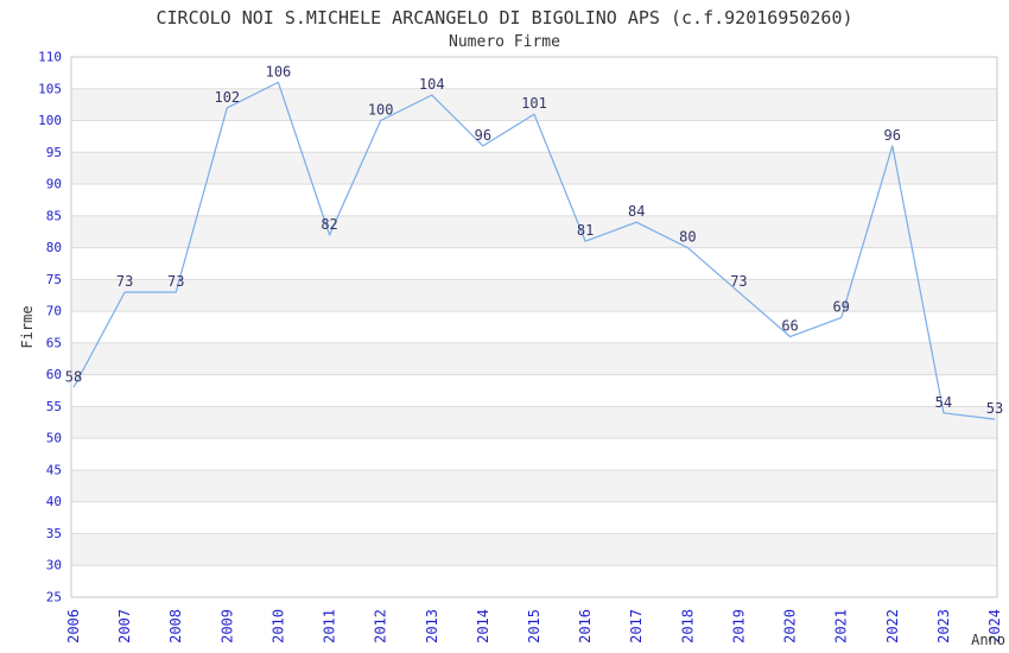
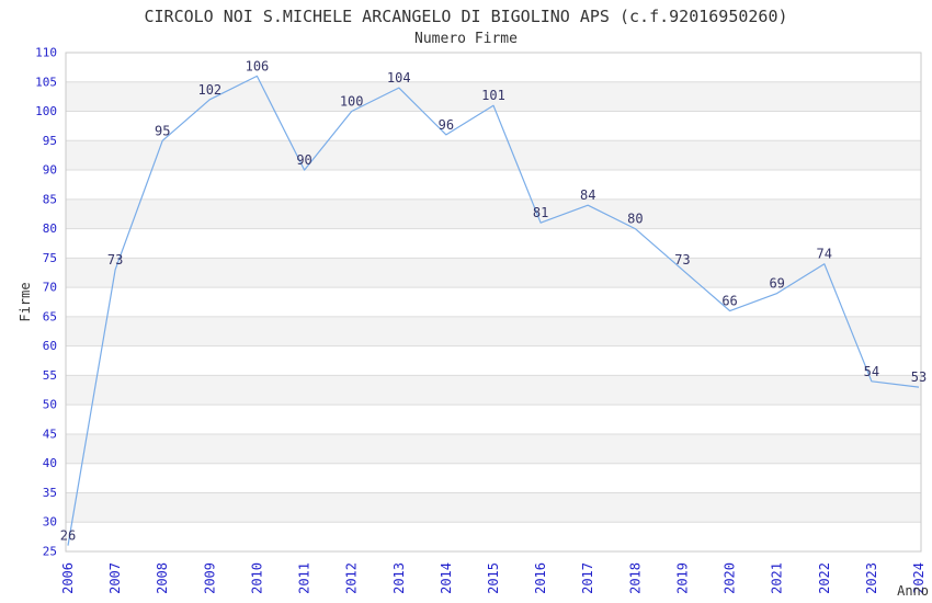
2006: 58 -> 26
2008: 73 -> 95
2011: 82 -> 90
2022: 96 -> 74
